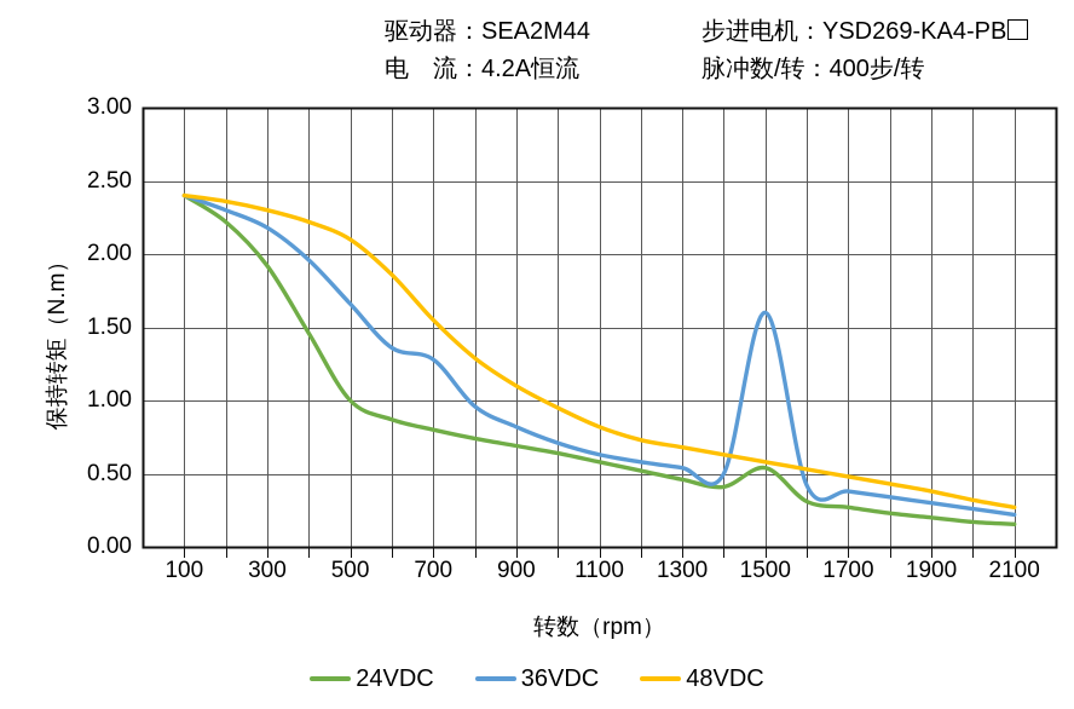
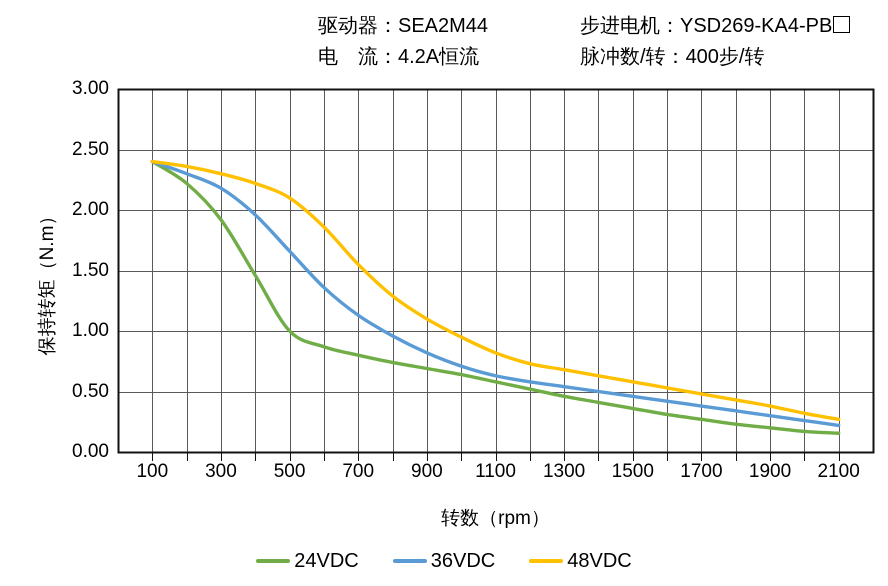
36VDC/700: 1.28 -> 1.13
24VDC/1500: 0.54 -> 0.36
36VDC/1500: 1.60 -> 0.46
